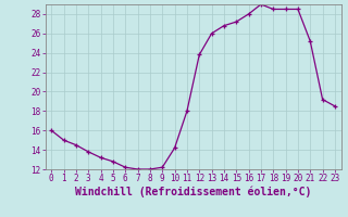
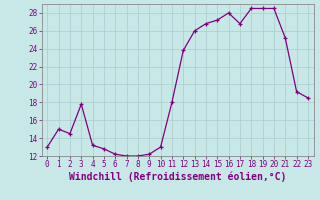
0: 16.0 -> 13.0
3: 13.8 -> 17.8
10: 14.2 -> 13.0
17: 29.0 -> 26.8
